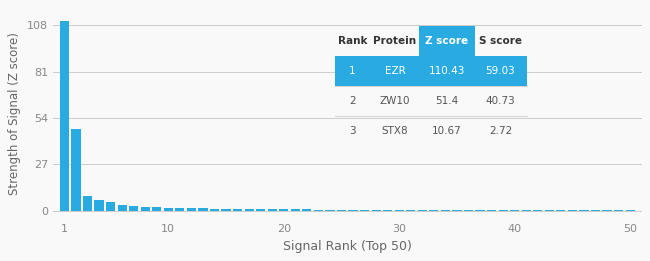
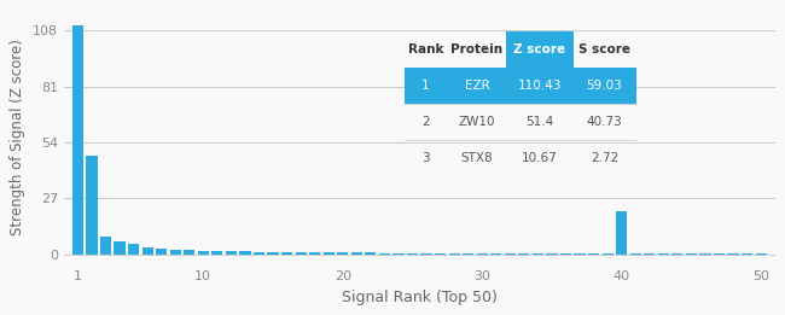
40: 0 -> 21
